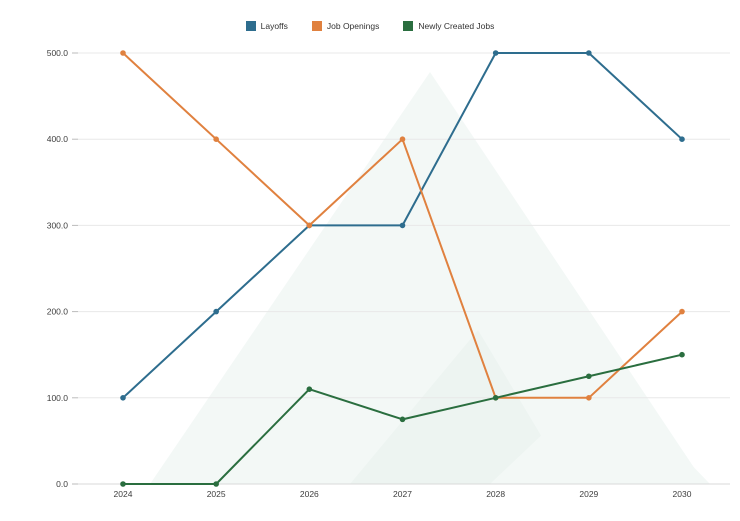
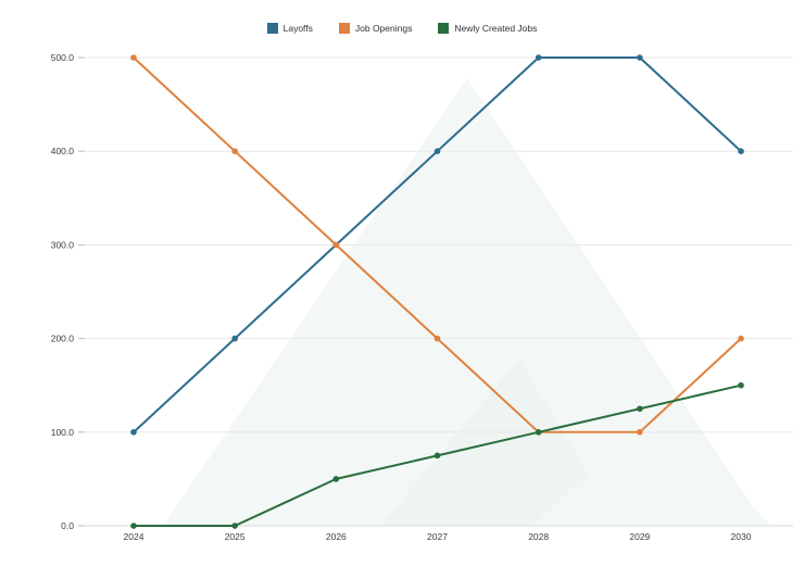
Newly Created Jobs/2026: 110 -> 50
Layoffs/2027: 300 -> 400
Job Openings/2027: 400 -> 200
